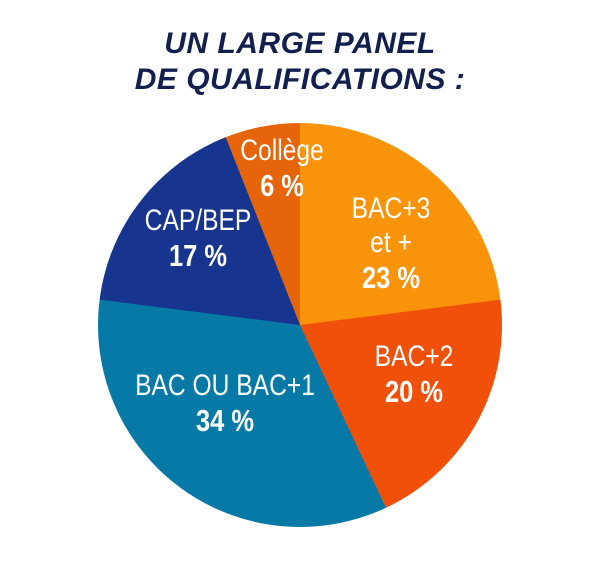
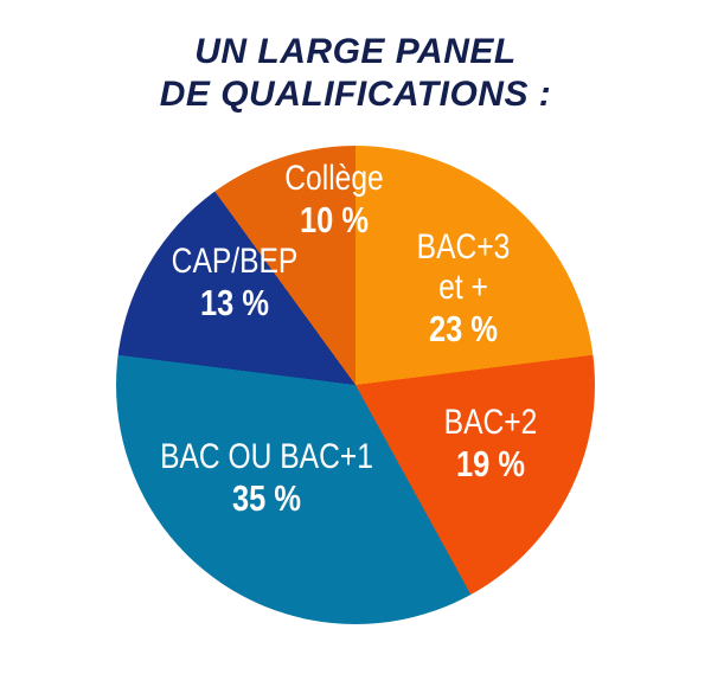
BAC+2: 20 -> 19
BAC OU BAC+1: 34 -> 35
CAP/BEP: 17 -> 13
Collège: 6 -> 10
